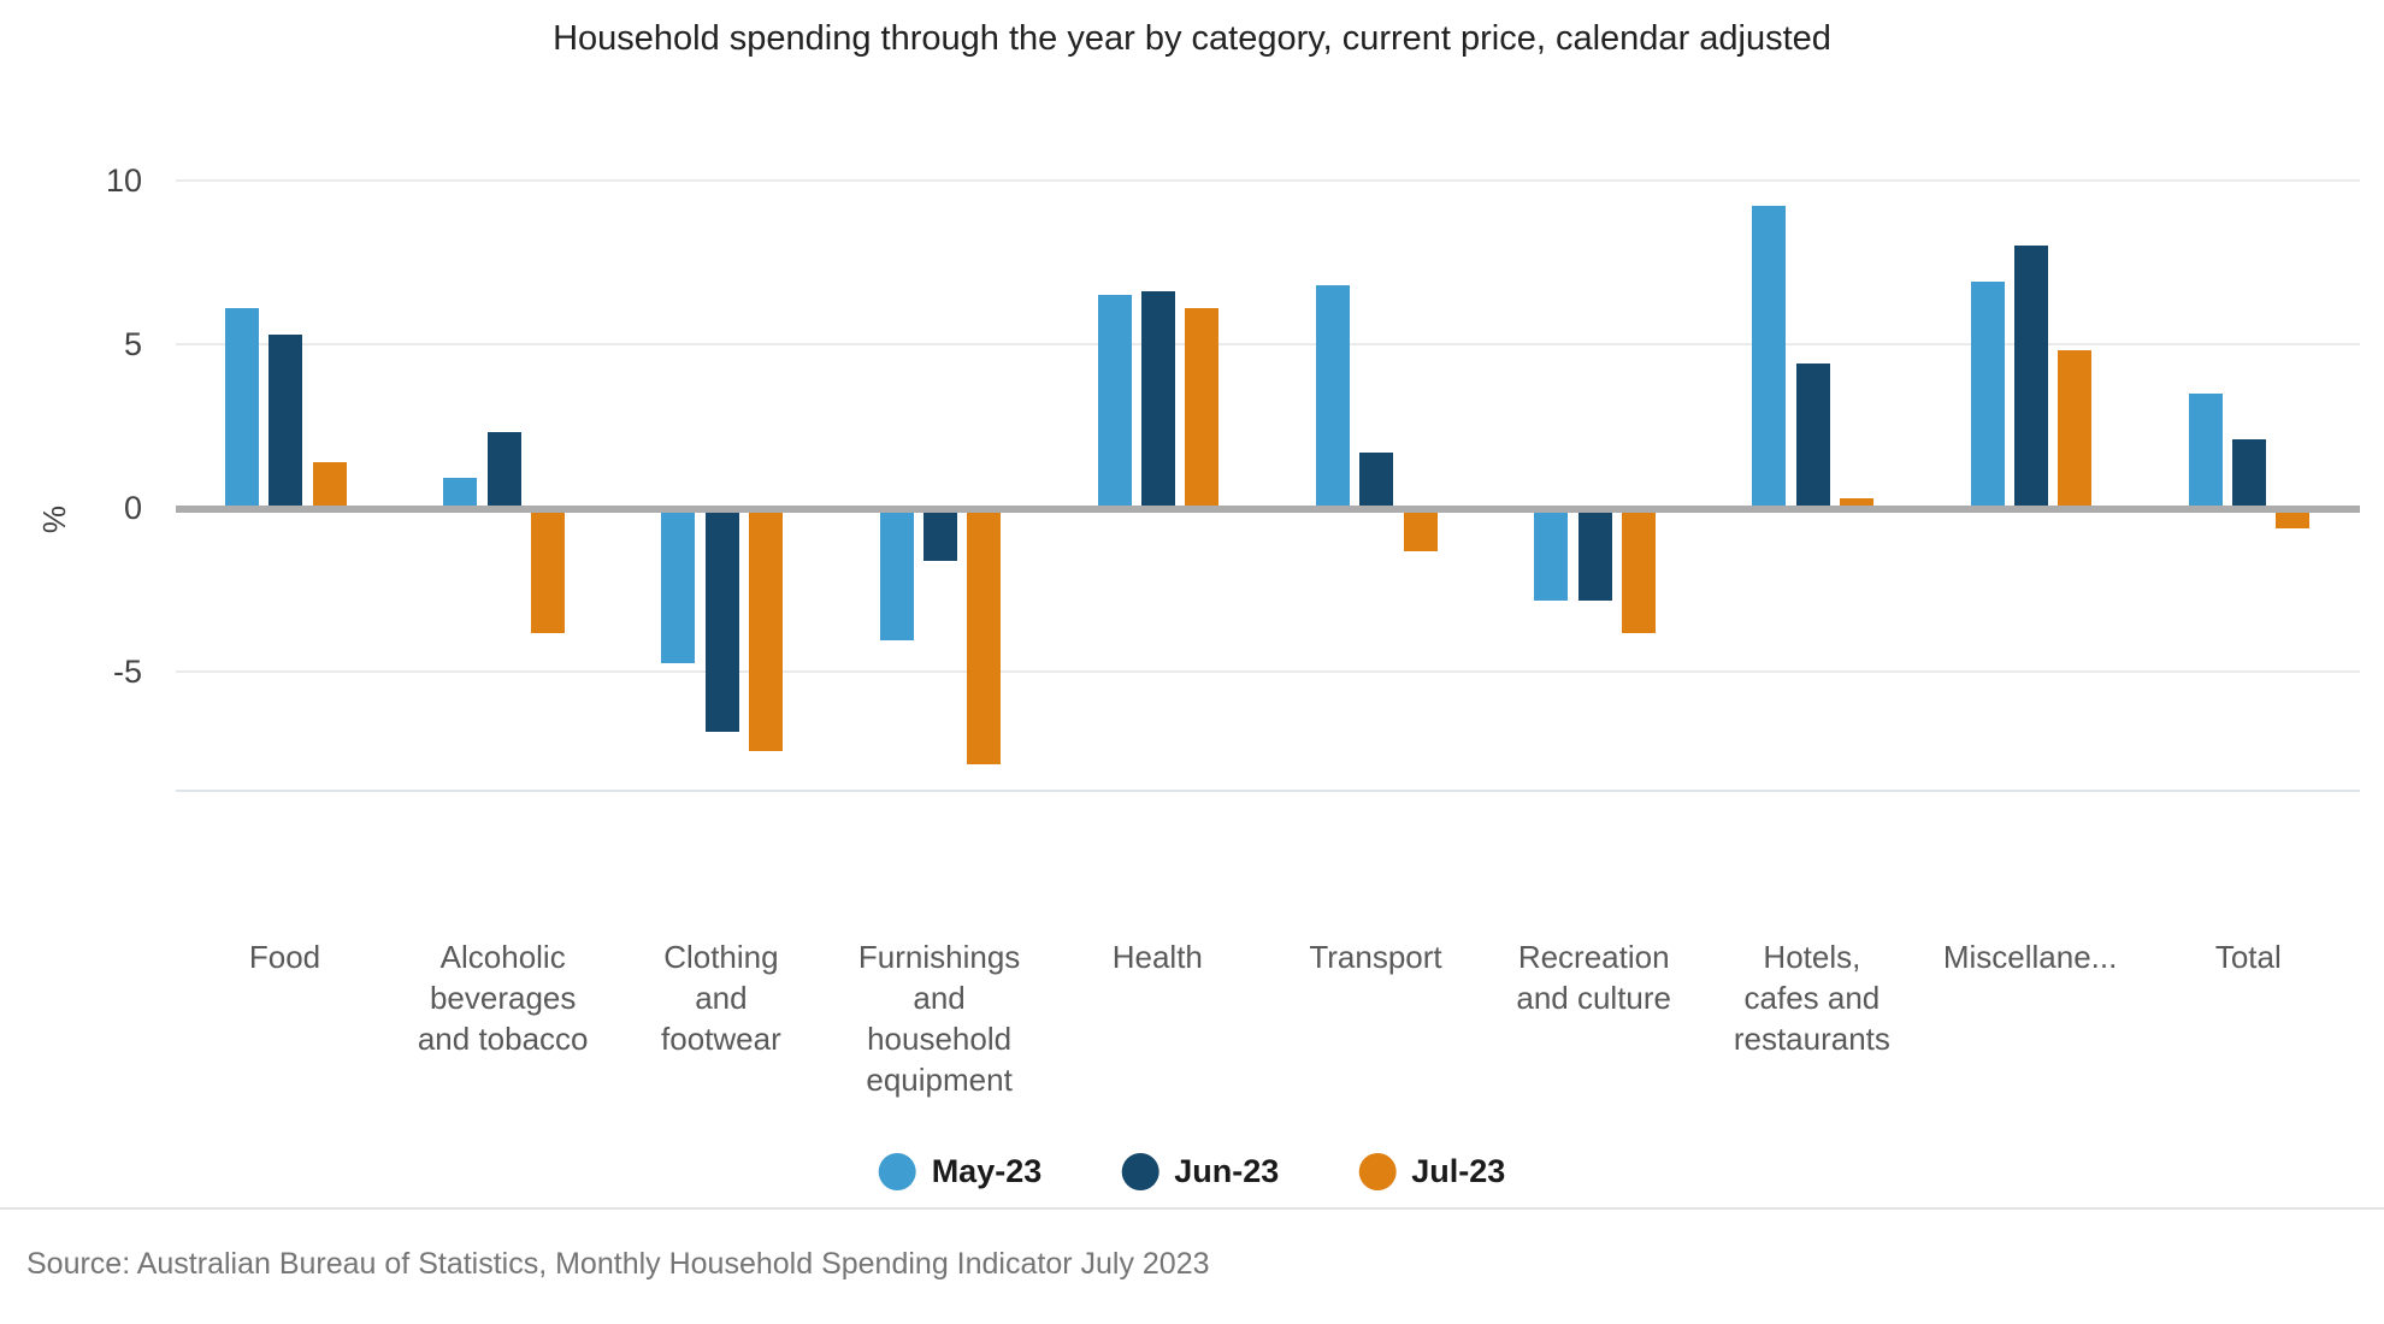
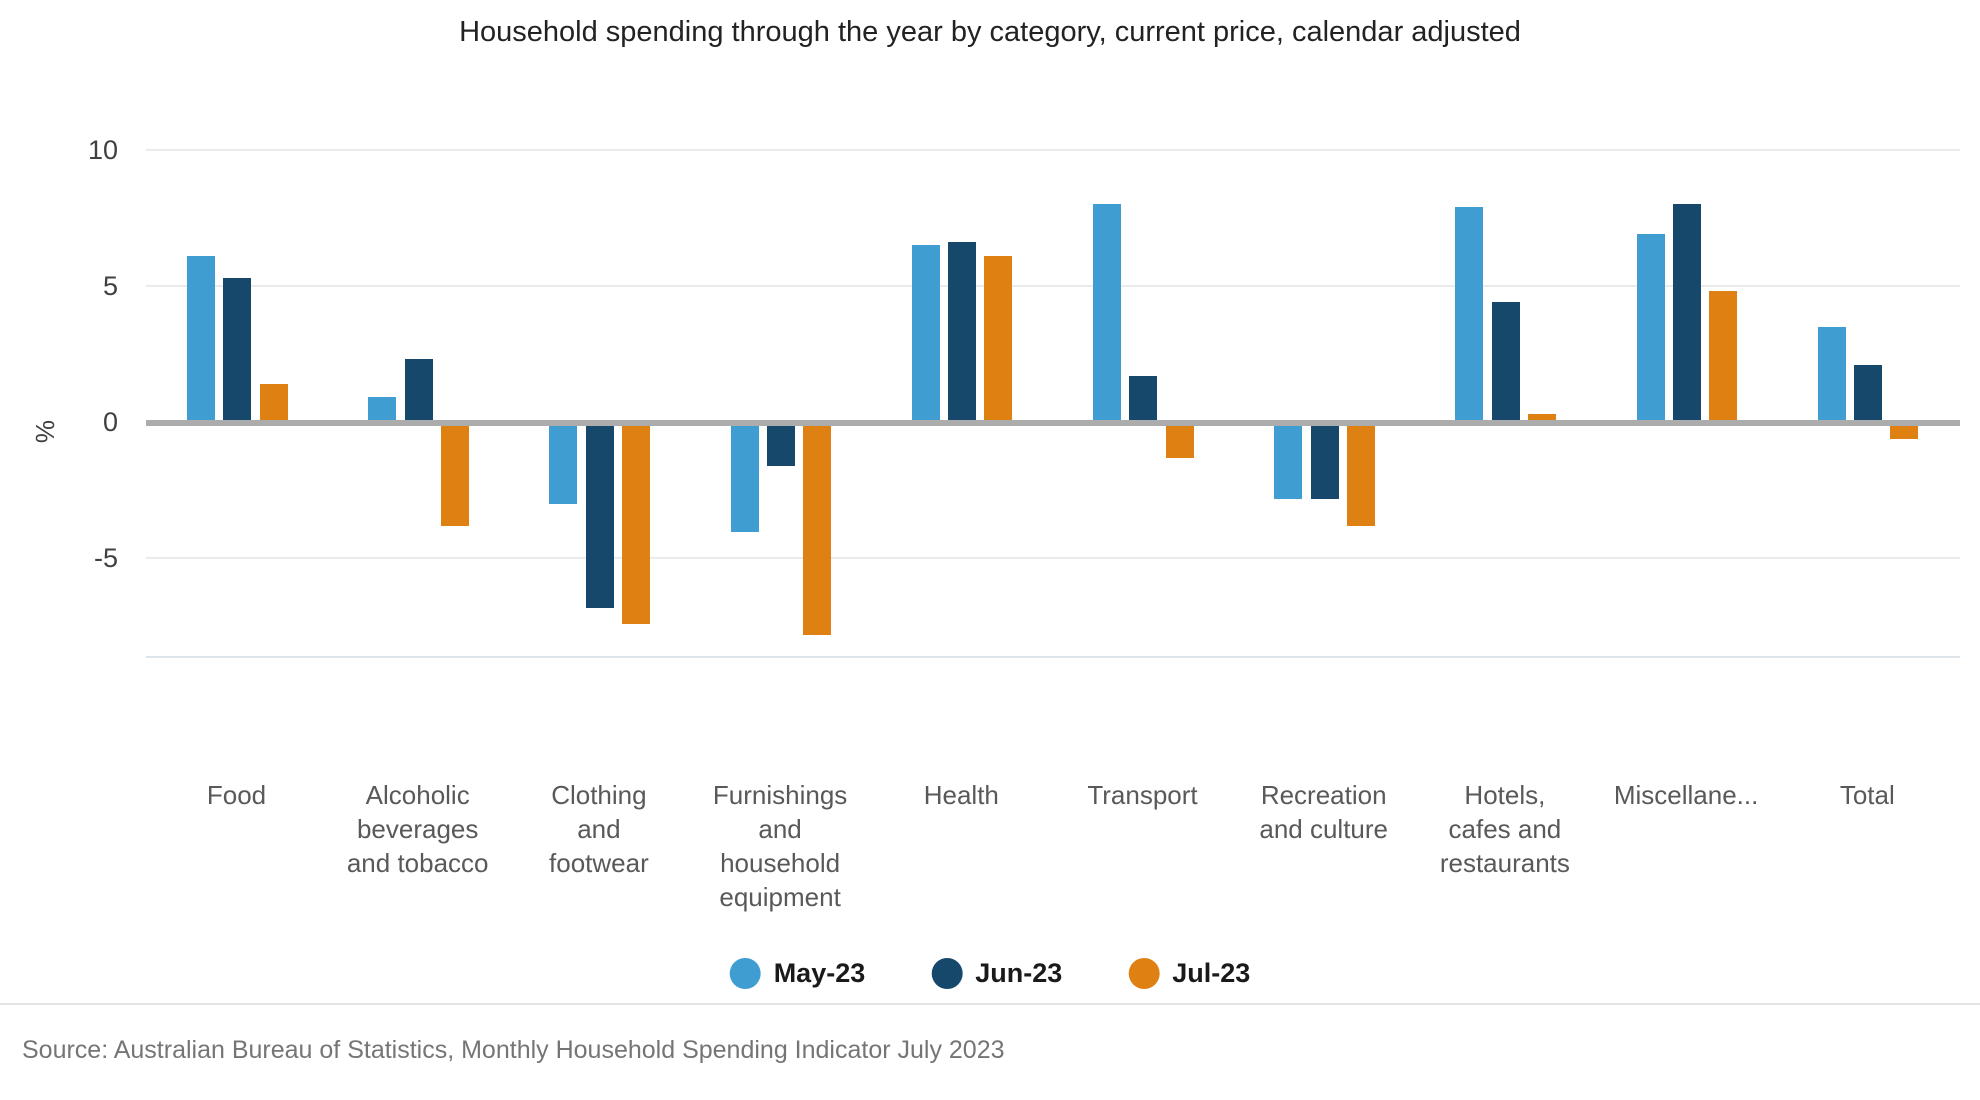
May-23/Clothing and footwear: -4.8 -> -3.1
May-23/Transport: 6.8 -> 8.0
May-23/Hotels, cafes and restaurants: 9.2 -> 7.9
